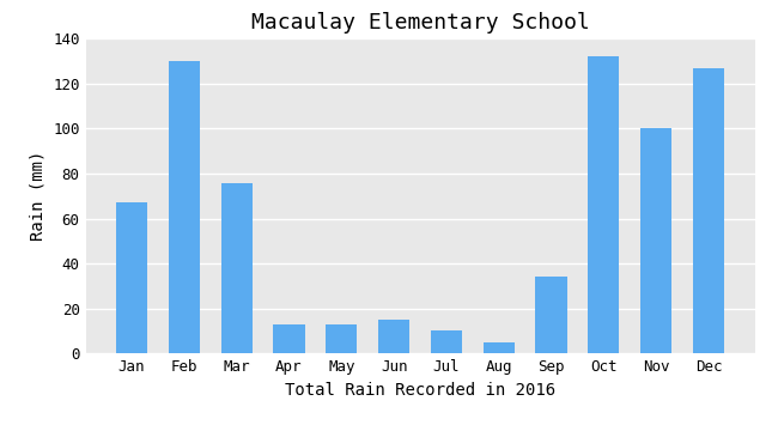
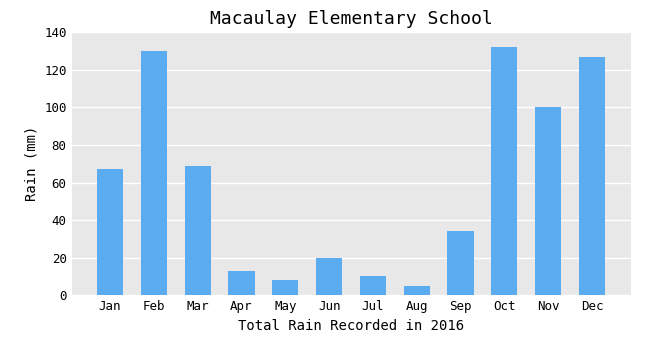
Mar: 76 -> 69
May: 13 -> 8
Jun: 15 -> 20
